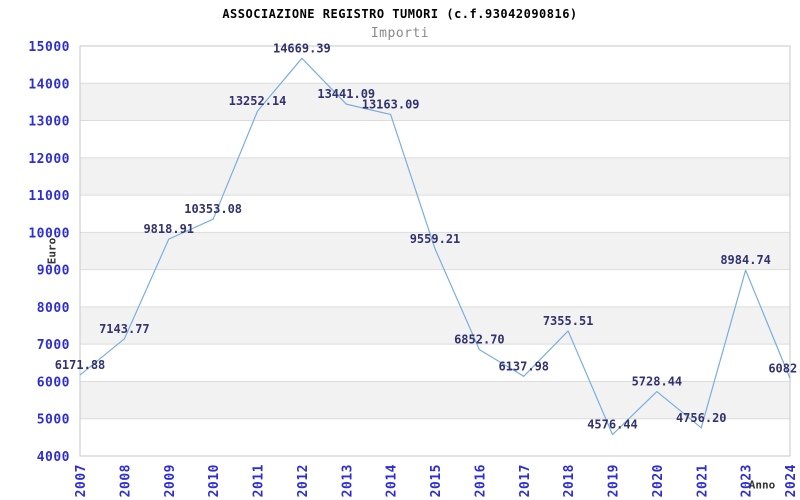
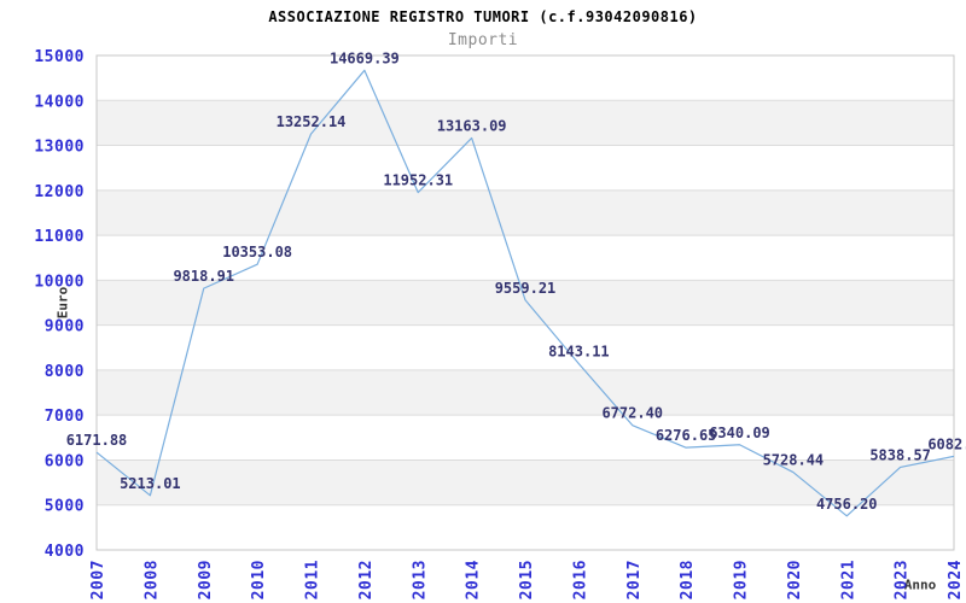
2008: 7143.77 -> 5213.01
2013: 13441.09 -> 11952.31
2016: 6852.70 -> 8143.11
2017: 6137.98 -> 6772.40
2018: 7355.51 -> 6276.65
2019: 4576.44 -> 6340.09
2023: 8984.74 -> 5838.57
